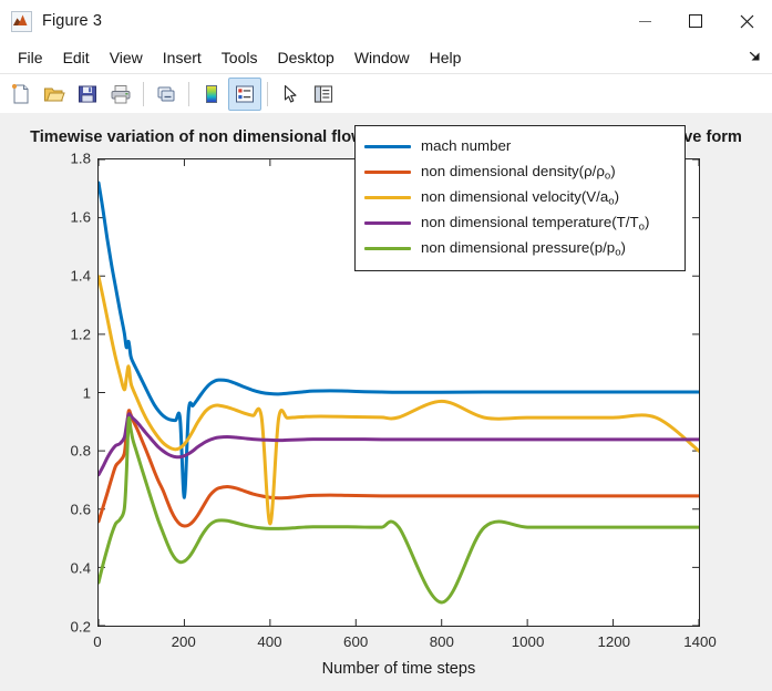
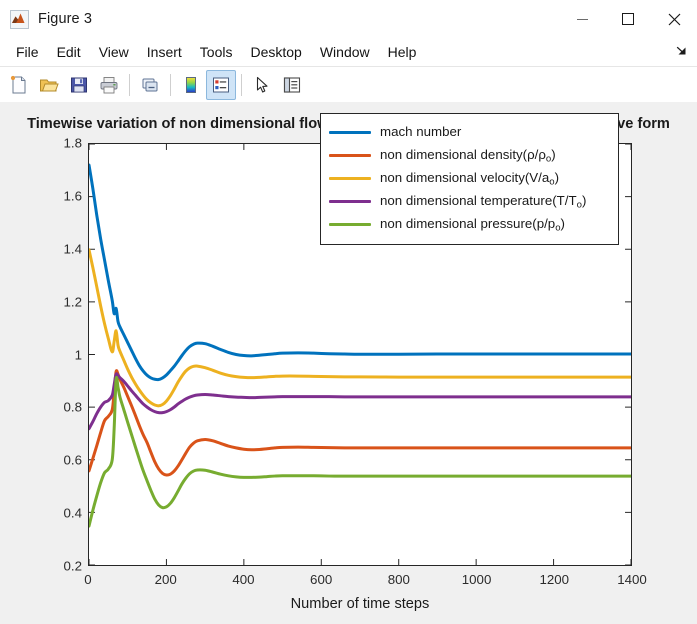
mach number/200: 0.64 -> 0.92
non dimensional velocity(V/ao)/400: 0.55 -> 0.91
non dimensional velocity(V/ao)/800: 0.97 -> 0.91
non dimensional pressure(p/po)/800: 0.28 -> 0.54
non dimensional velocity(V/ao)/1400: 0.80 -> 0.91
